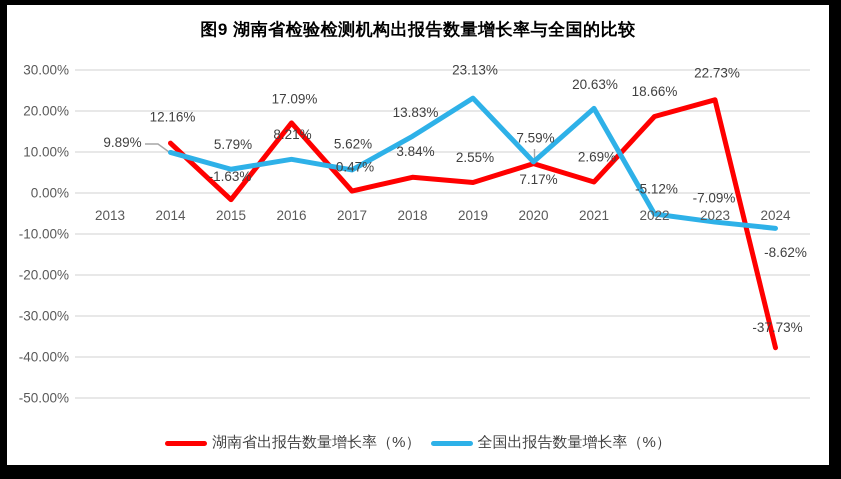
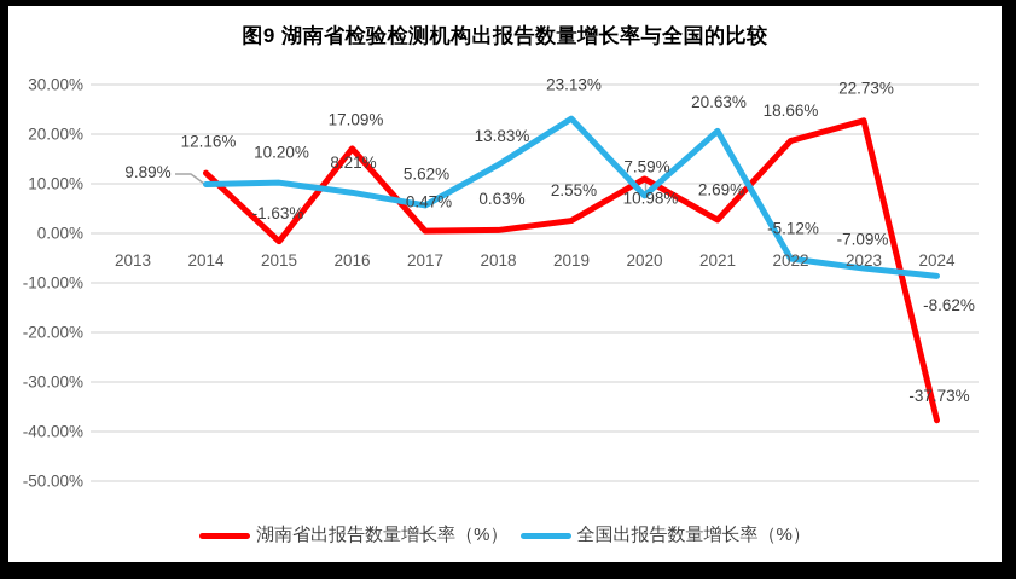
全国出报告数量增长率（%）/2015: 5.79% -> 10.20%
湖南省出报告数量增长率（%）/2018: 3.84% -> 0.63%
湖南省出报告数量增长率（%）/2020: 7.17% -> 10.98%
